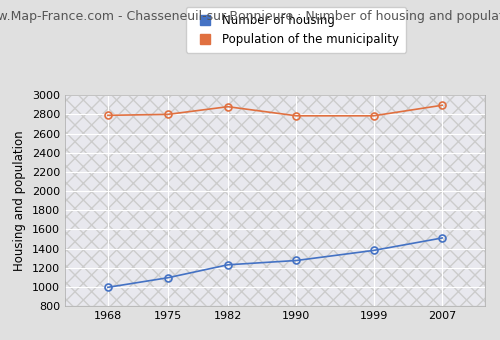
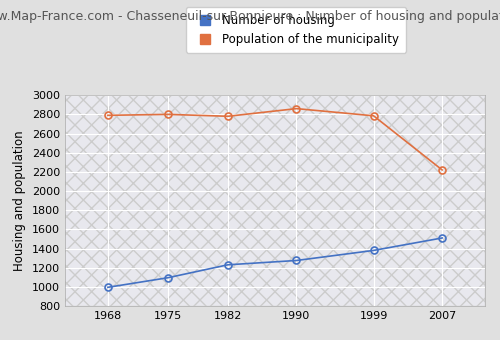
Population of the municipality/1982: 2880 -> 2780
Population of the municipality/1990: 2780 -> 2860
Population of the municipality/2007: 2900 -> 2220
